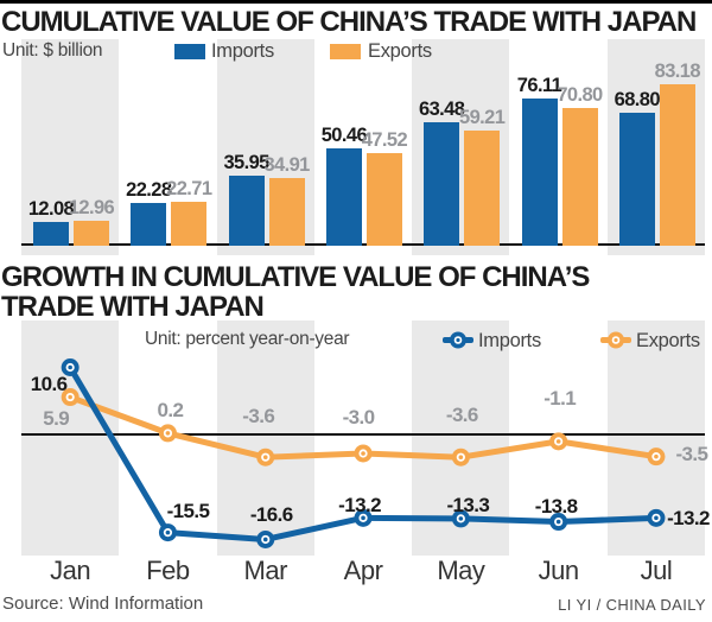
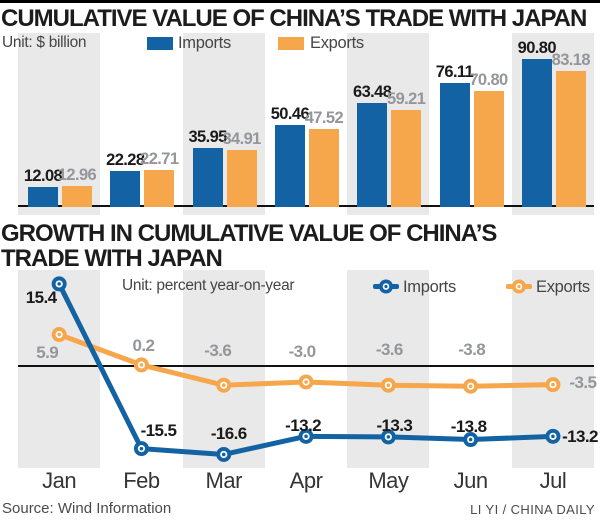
CUMULATIVE VALUE OF CHINA’S TRADE WITH JAPAN/Imports/Jul: 68.80 -> 90.80
GROWTH IN CUMULATIVE VALUE OF CHINA’S TRADE WITH JAPAN/Imports/Jan: 10.6 -> 15.4
GROWTH IN CUMULATIVE VALUE OF CHINA’S TRADE WITH JAPAN/Exports/Jun: -1.1 -> -3.8
